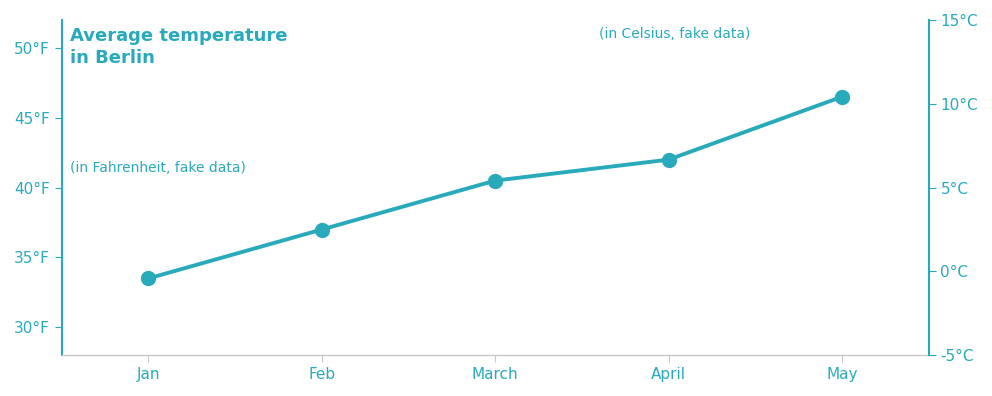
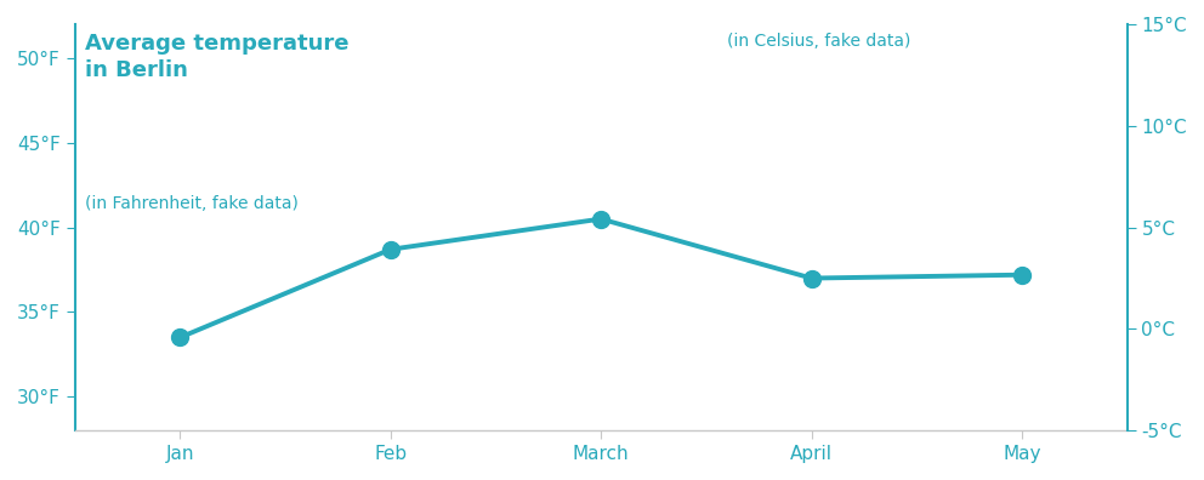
Feb: 37.0°F -> 38.7°F
April: 42.0°F -> 37.0°F
May: 46.5°F -> 37.2°F
